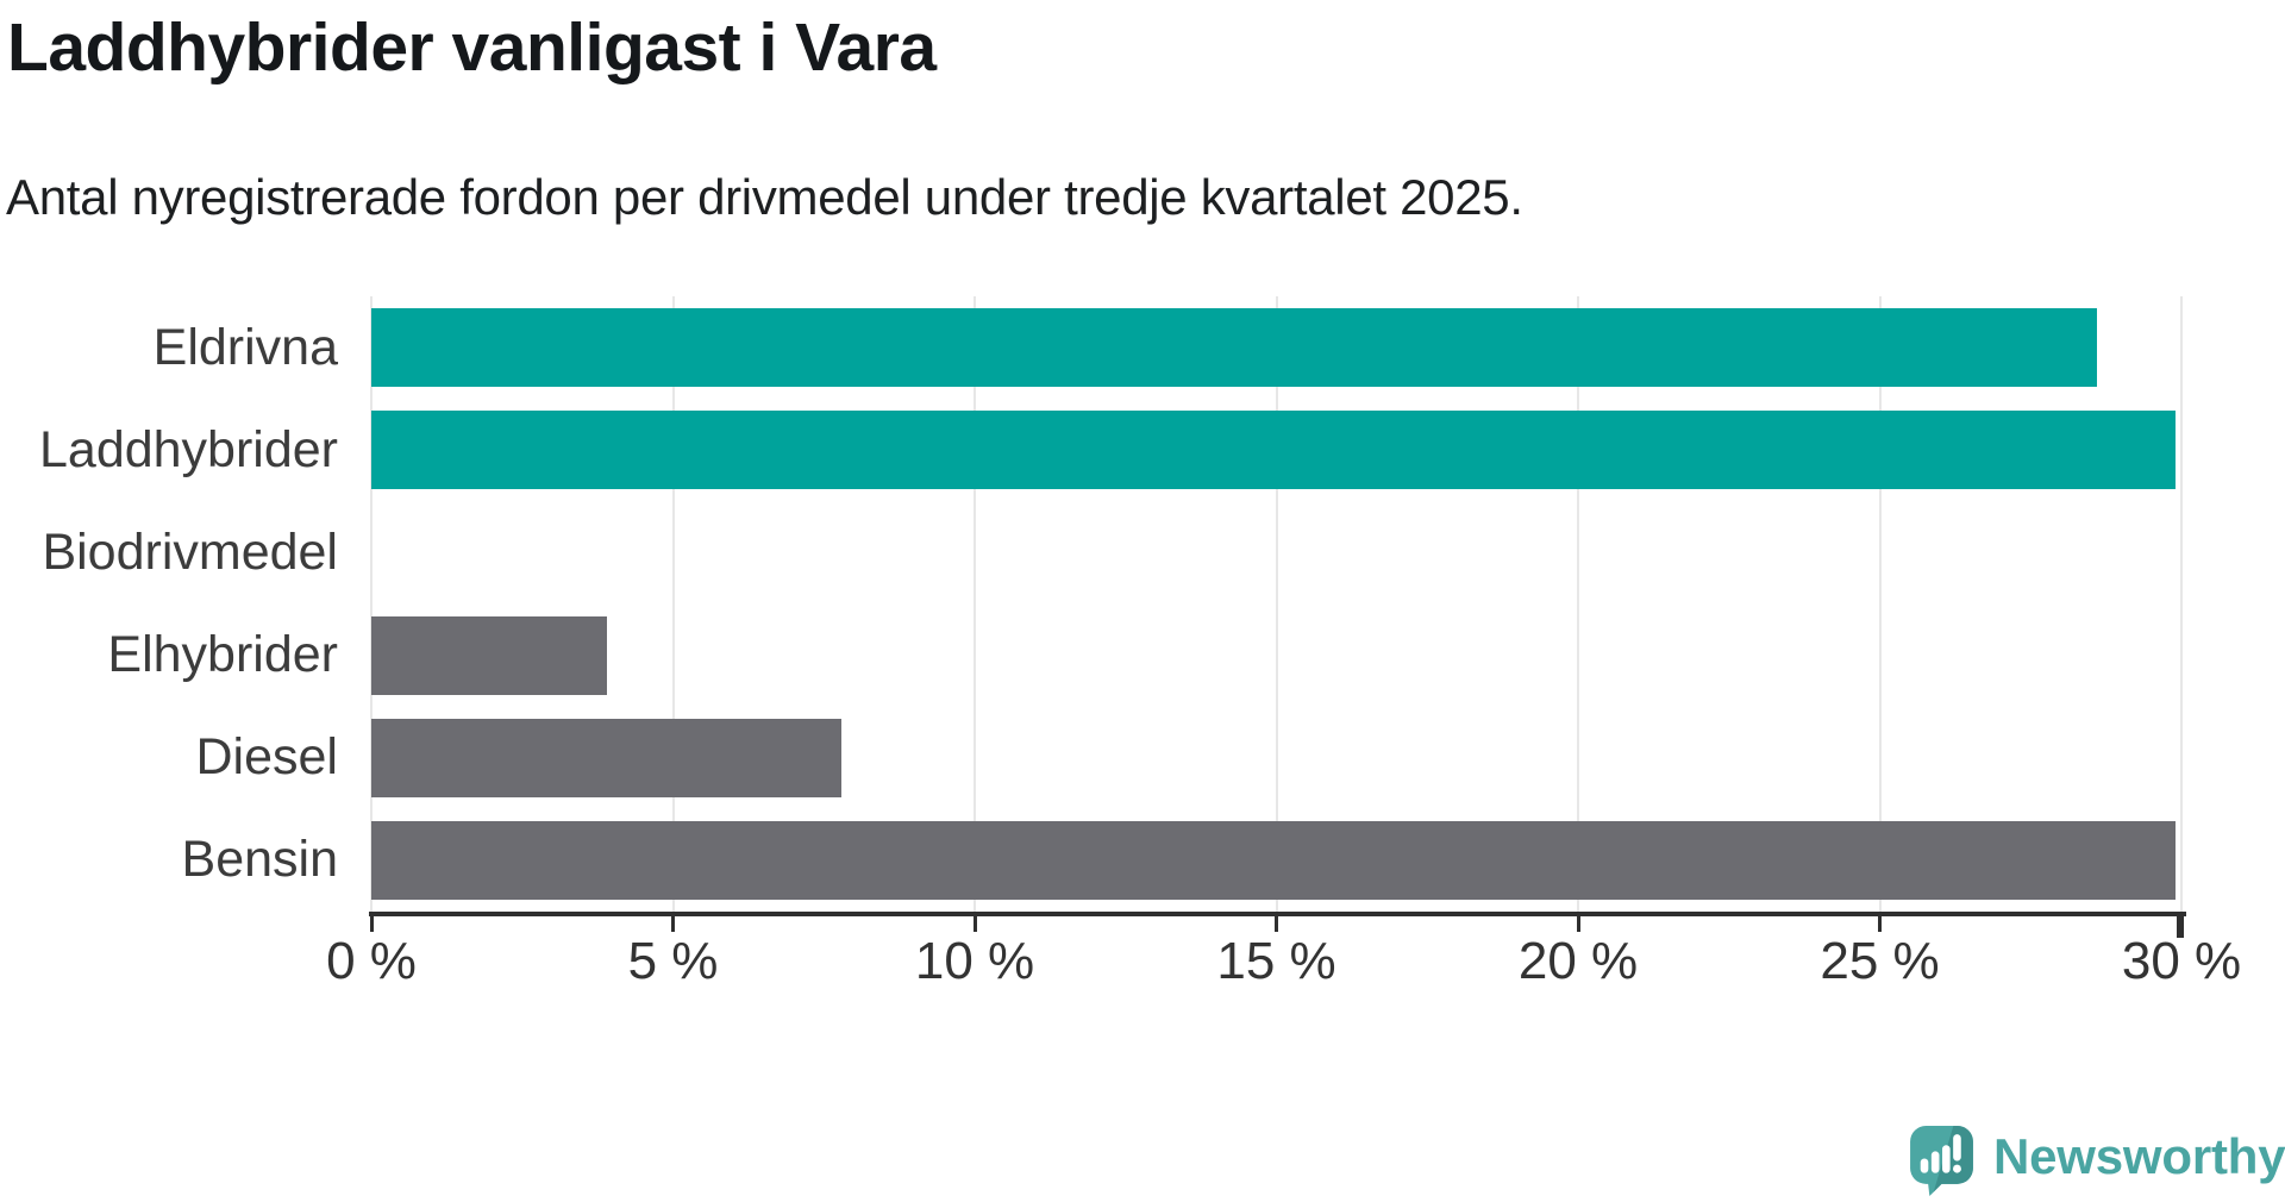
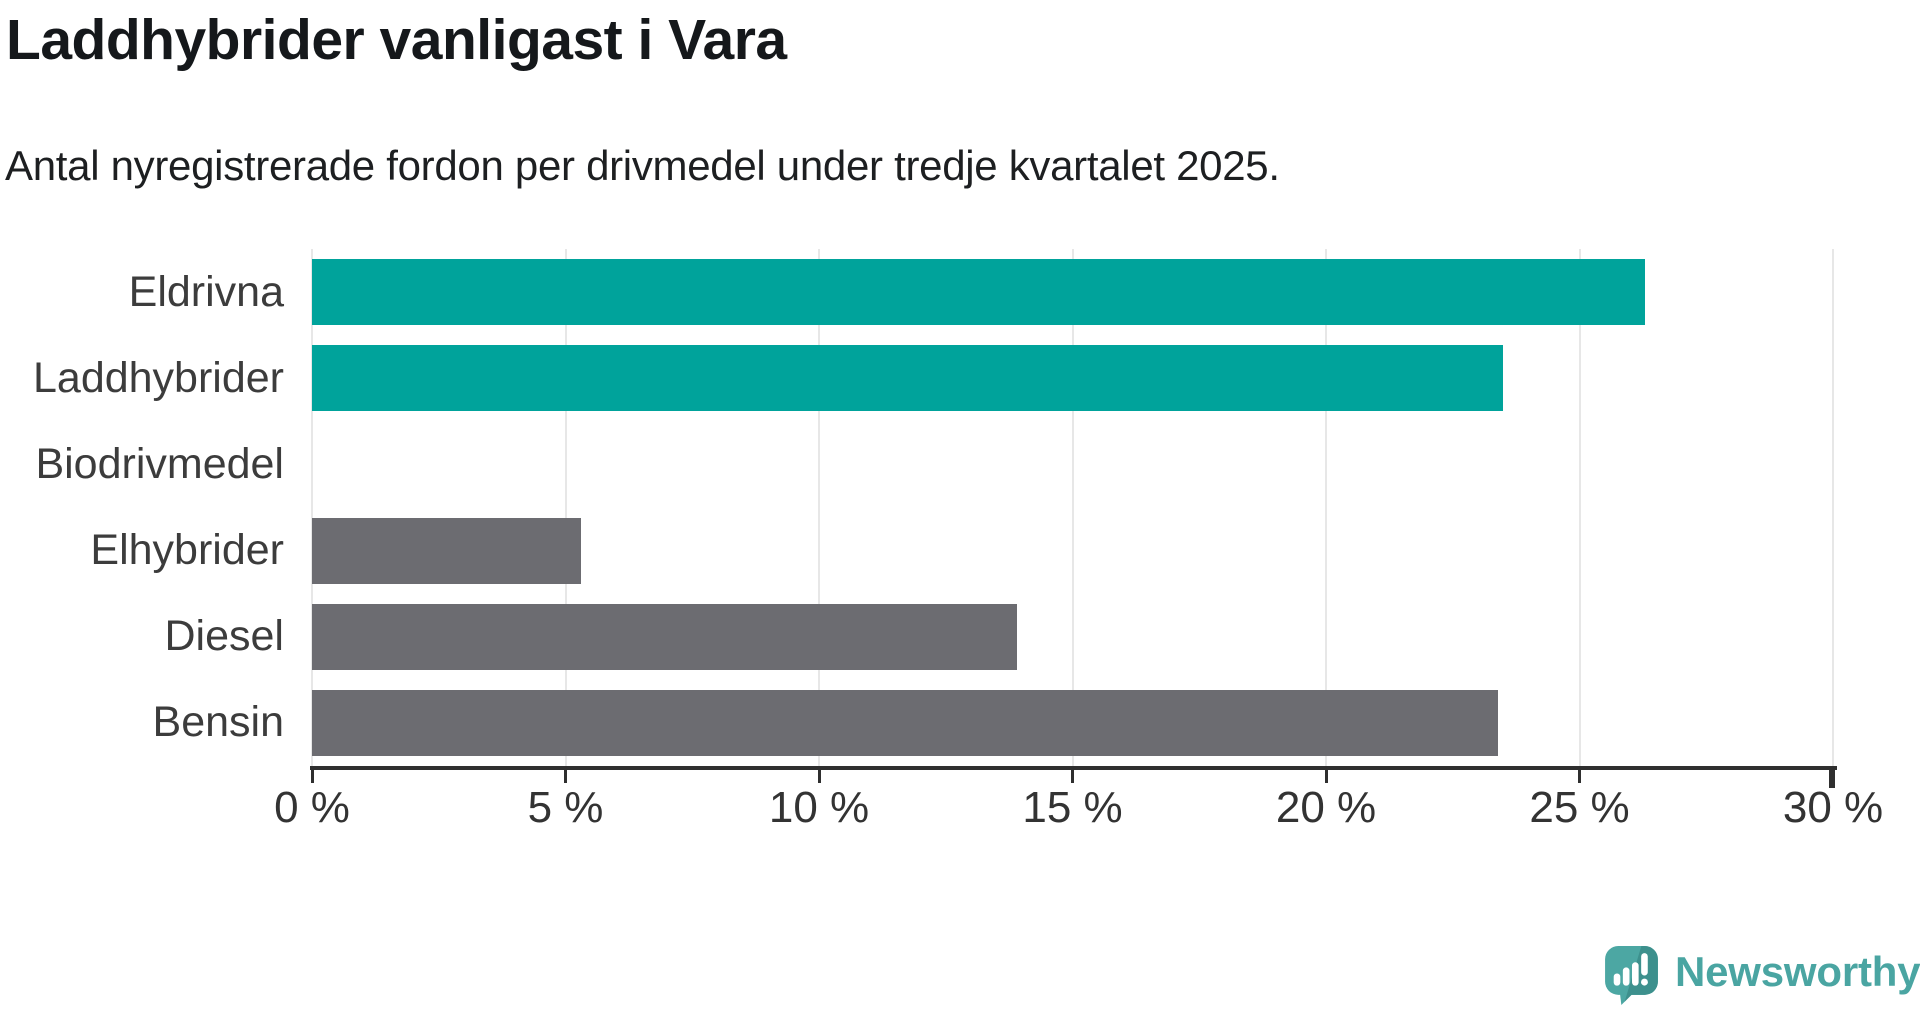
Eldrivna: 28.6% -> 26.3%
Laddhybrider: 29.9% -> 23.5%
Elhybrider: 3.9% -> 5.3%
Diesel: 7.8% -> 13.9%
Bensin: 29.9% -> 23.4%
